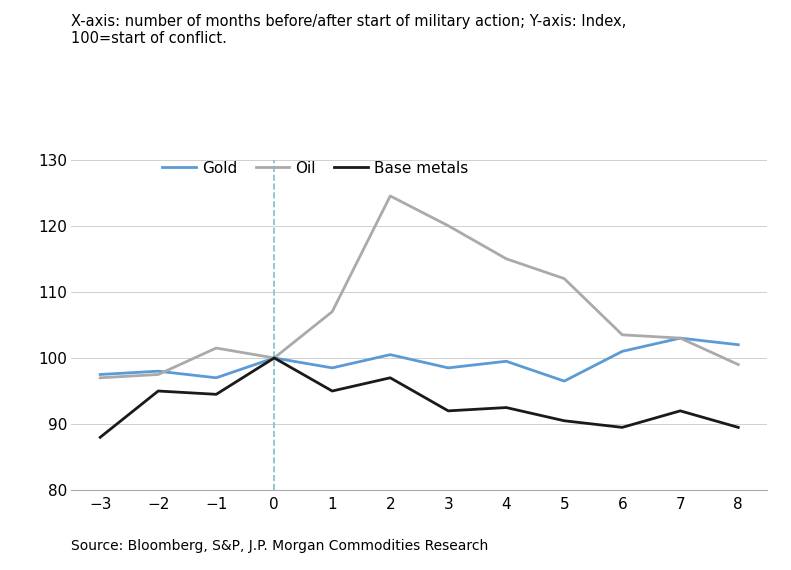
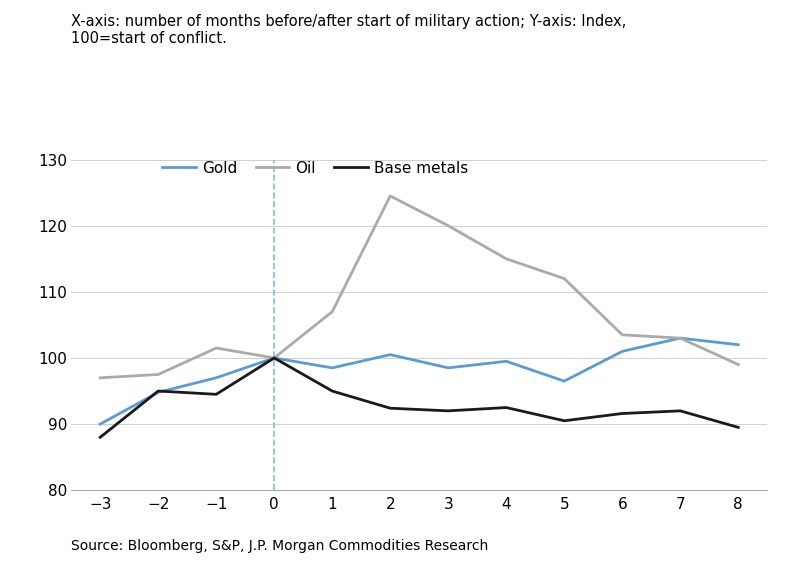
Gold/−3: 97.5 -> 90.0
Gold/−2: 98.0 -> 94.8
Base metals/2: 97.0 -> 92.4
Base metals/6: 89.5 -> 91.6
